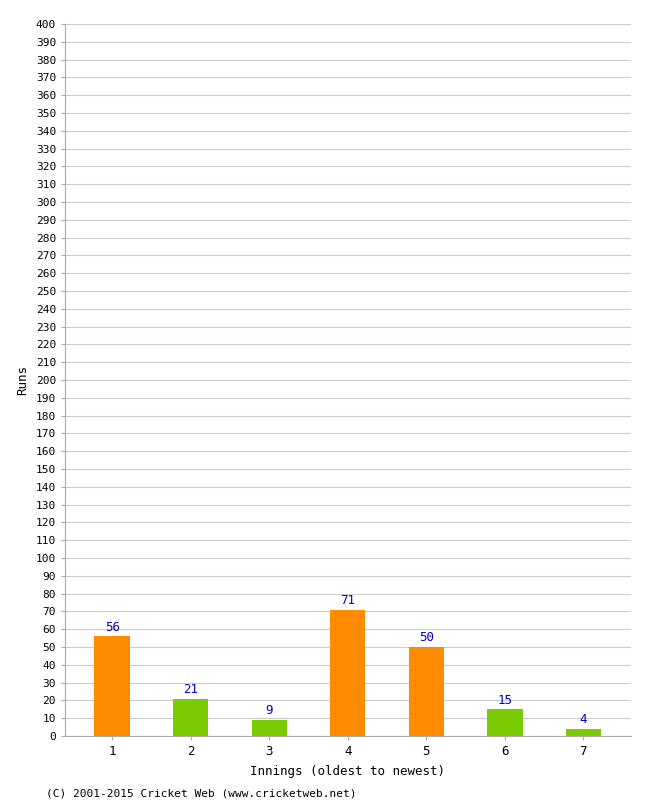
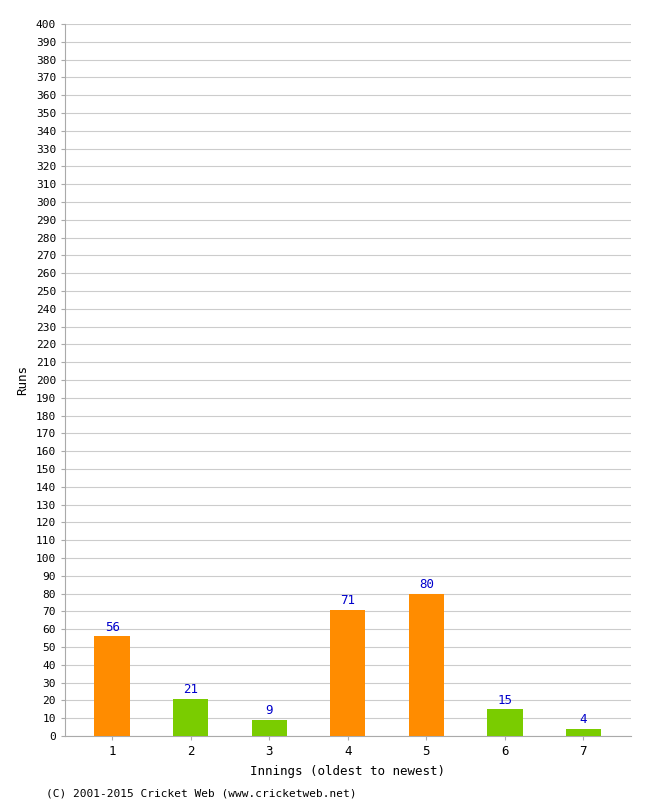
5: 50 -> 80
